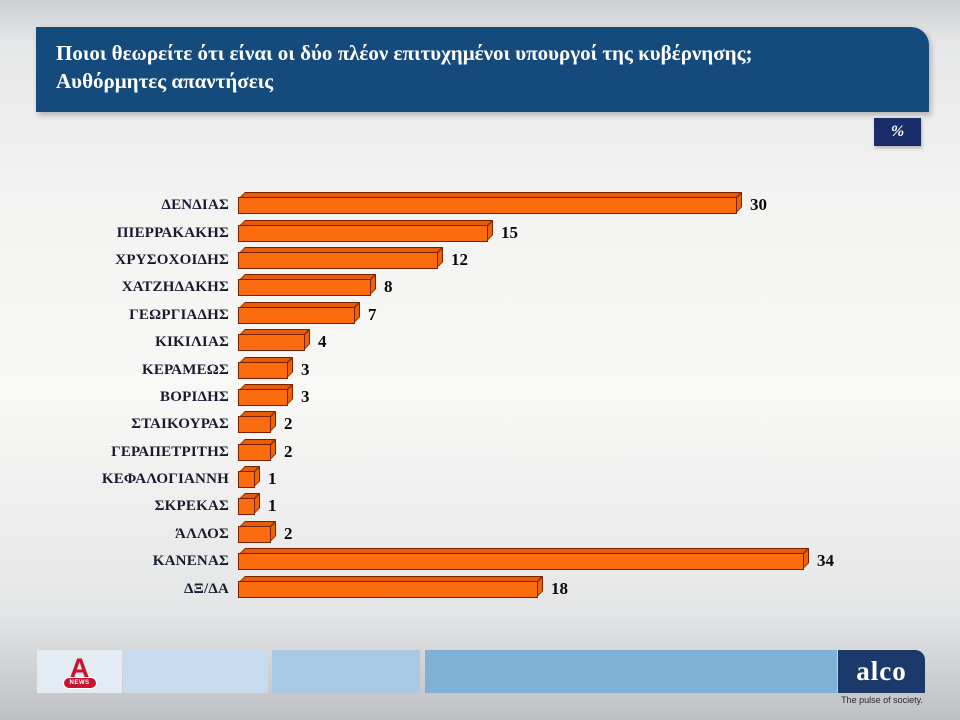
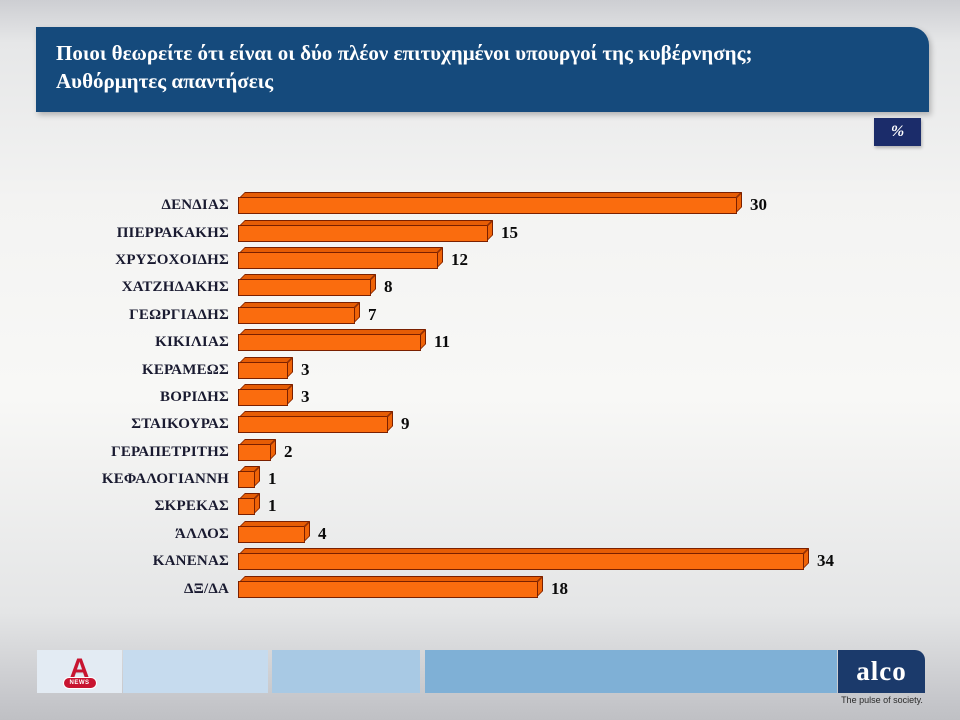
ΚΙΚΙΛΙΑΣ: 4 -> 11
ΣΤΑΙΚΟΥΡΑΣ: 2 -> 9
ΆΛΛΟΣ: 2 -> 4
